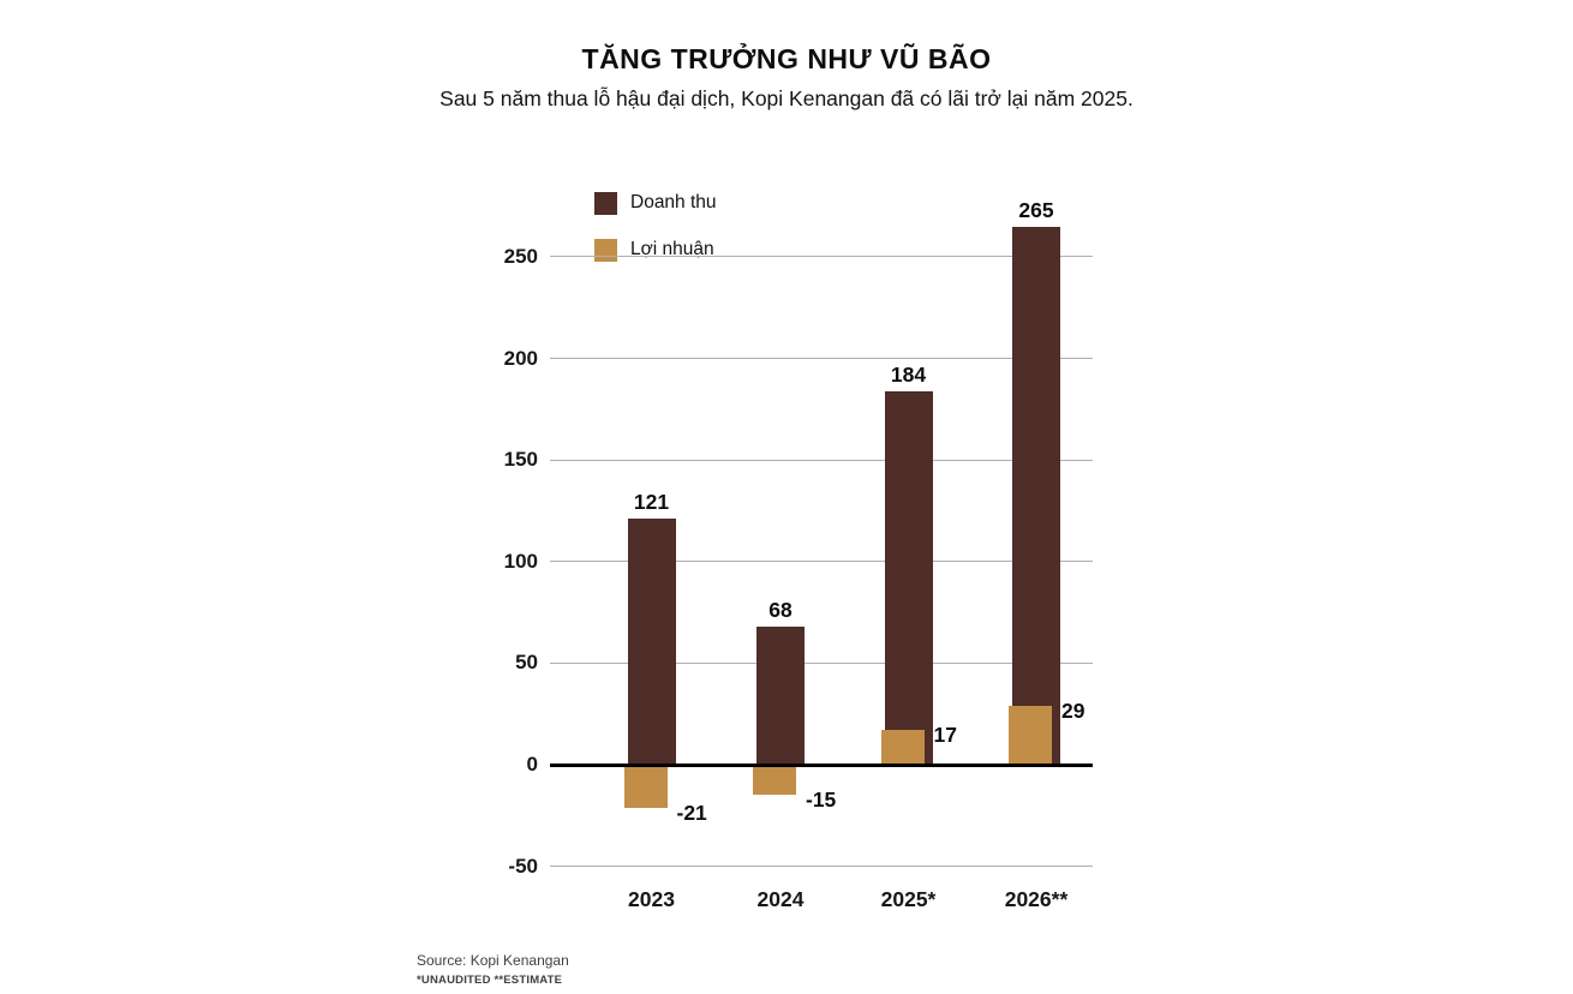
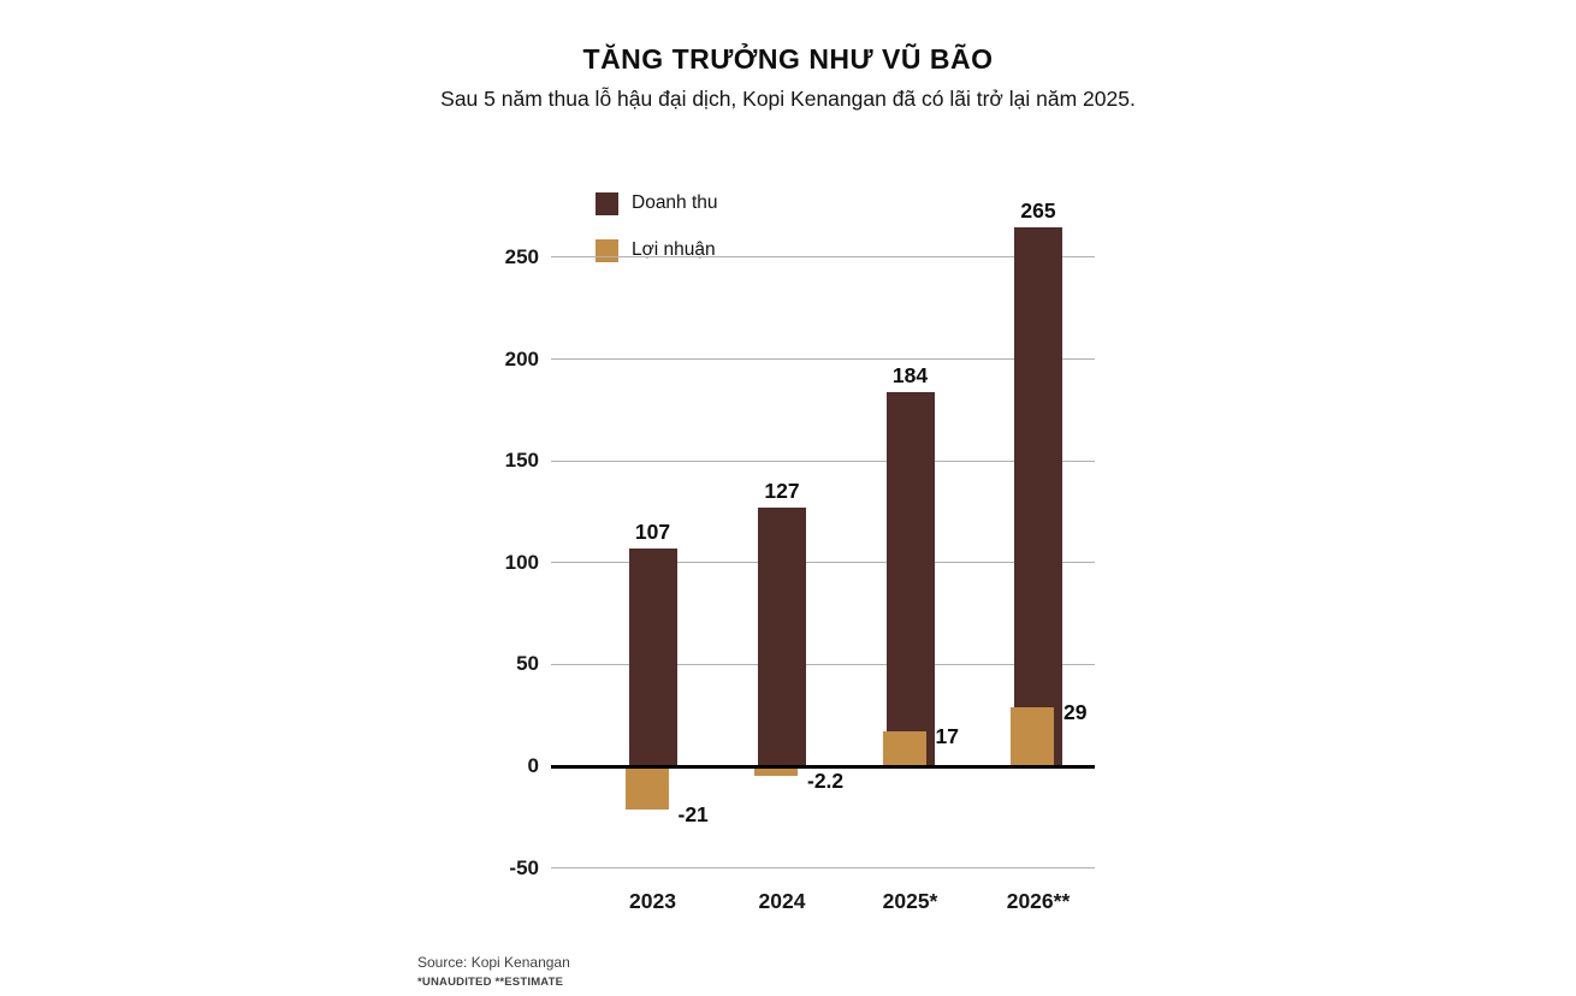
Doanh thu/2023: 121 -> 107
Doanh thu/2024: 68 -> 127
Lợi nhuận/2024: -15 -> -2.2
